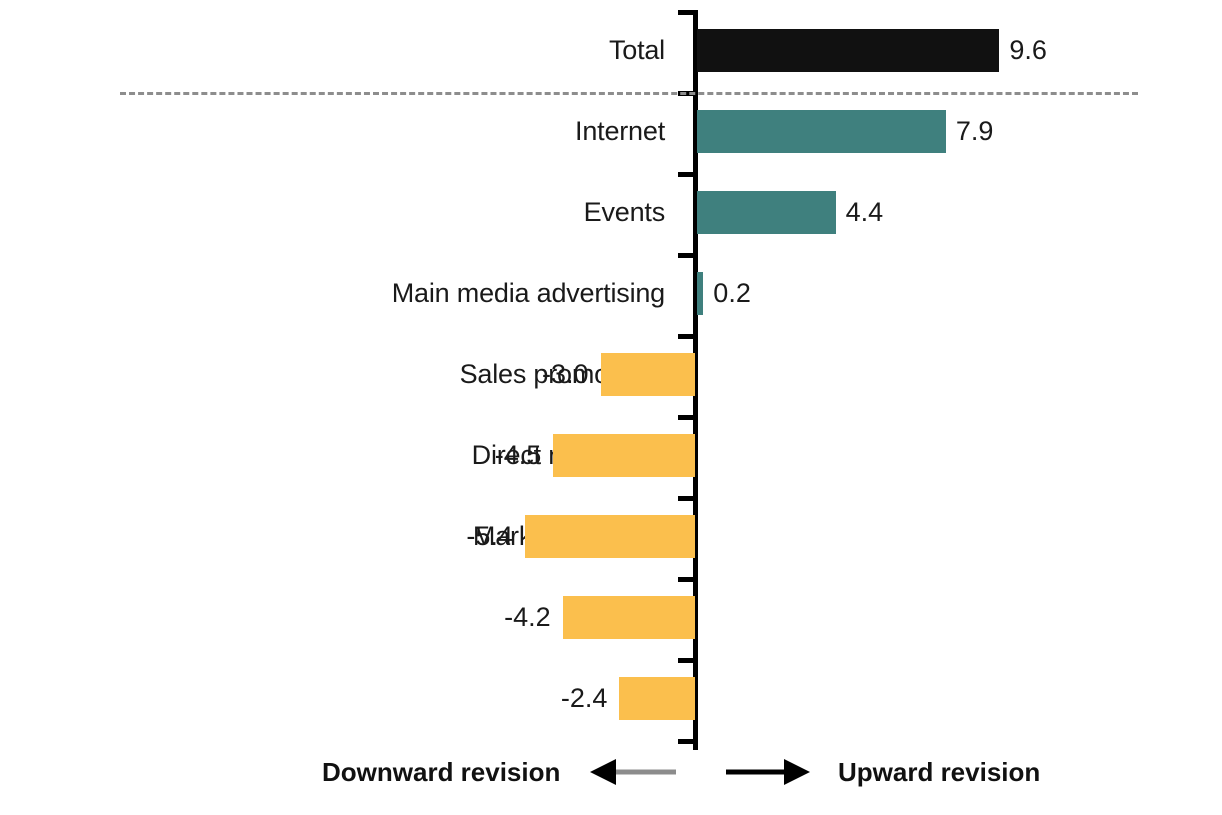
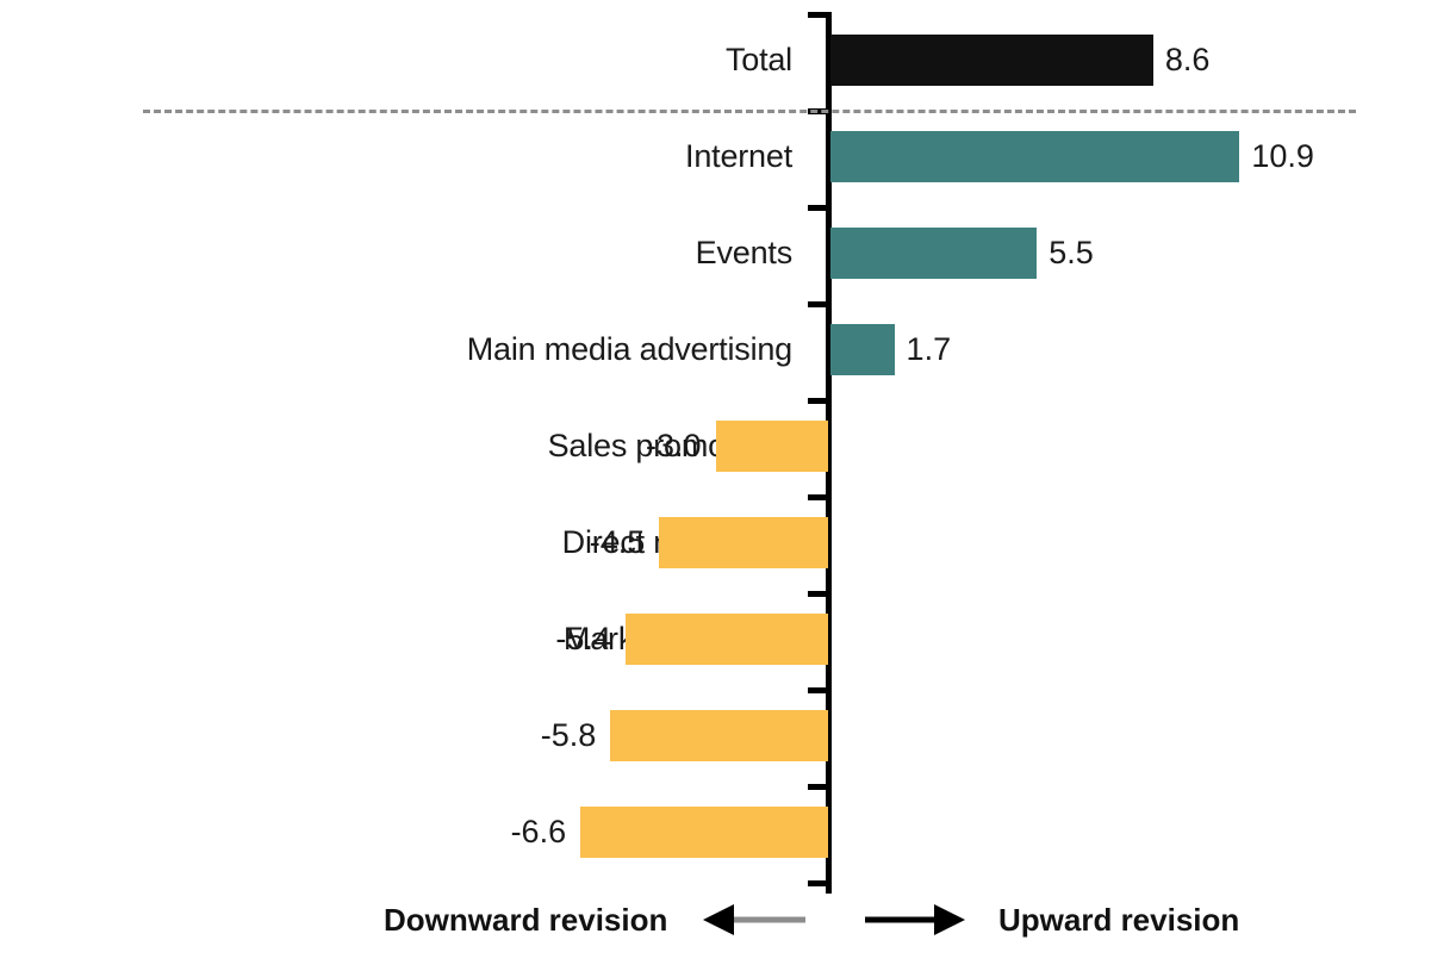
Total: 9.6 -> 8.6
Internet: 7.9 -> 10.9
Events: 4.4 -> 5.5
Main media advertising: 0.2 -> 1.7
Other: -4.2 -> -5.8
PR: -2.4 -> -6.6
